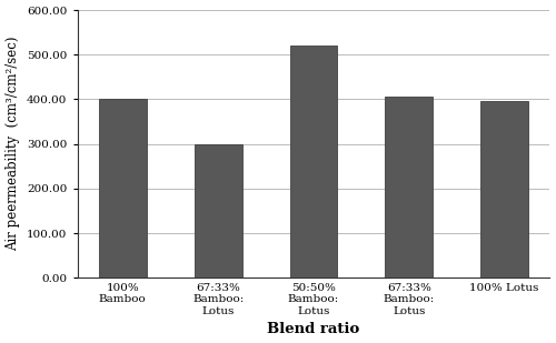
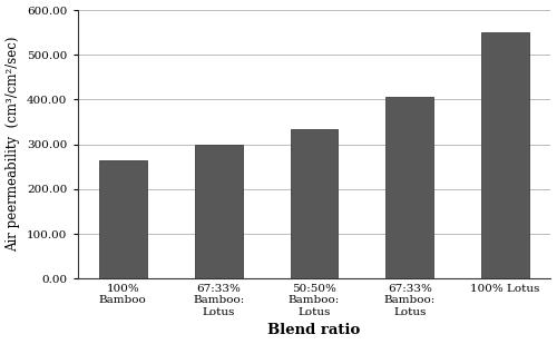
100% Bamboo: 400 -> 265
50:50% Bamboo: Lotus: 520 -> 335
100% Lotus: 395 -> 550
